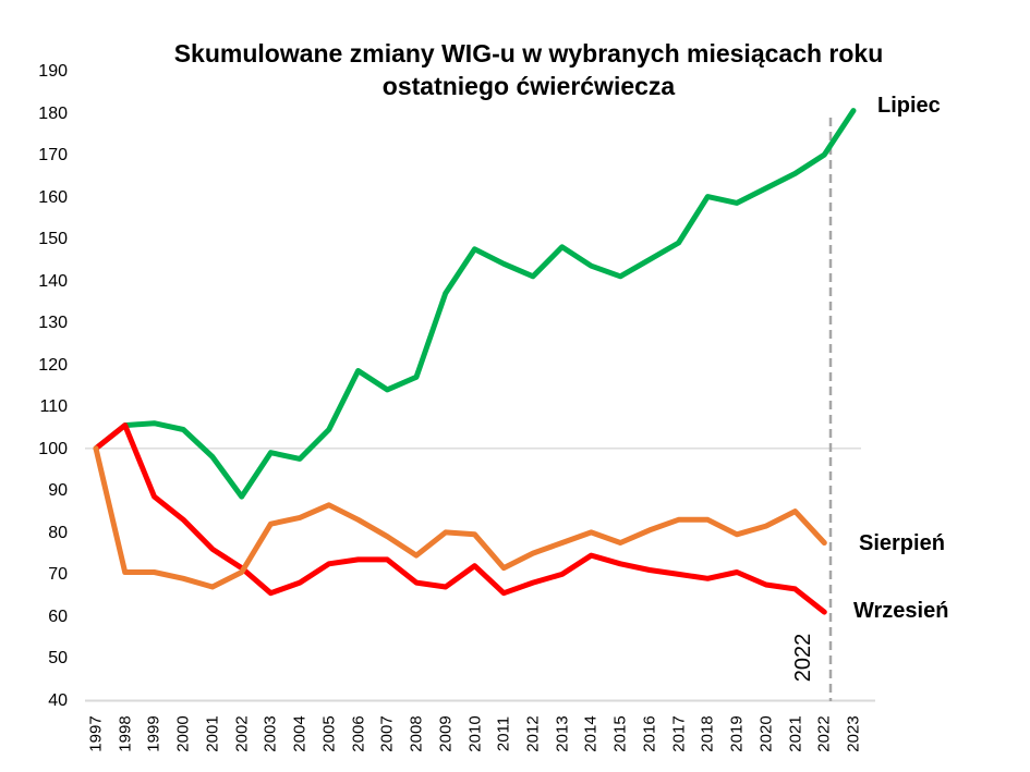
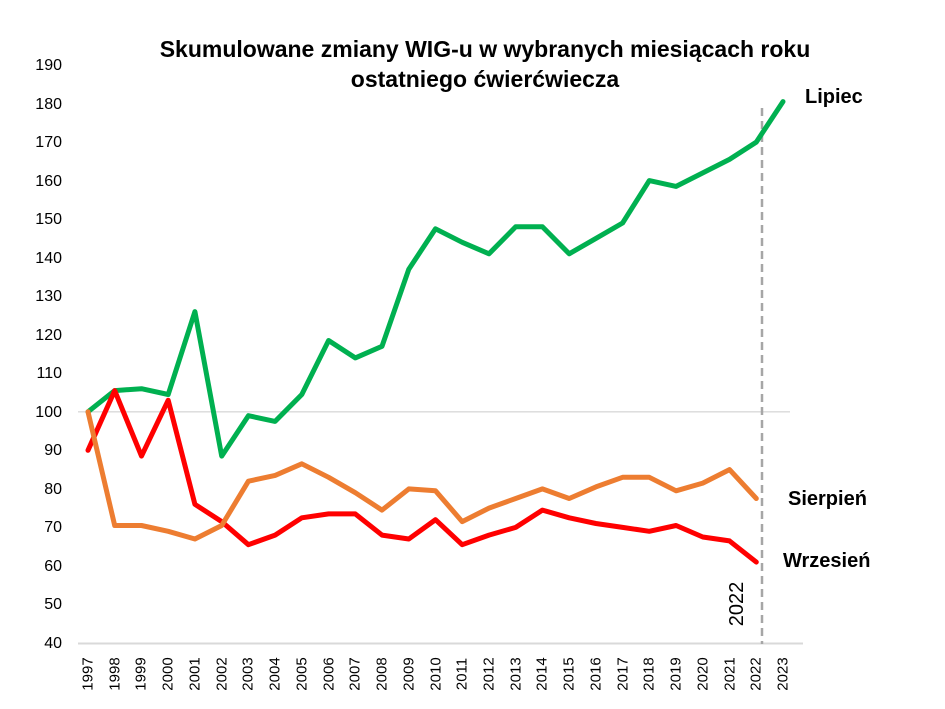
Wrzesień/1997: 100 -> 90
Wrzesień/2000: 83 -> 103
Lipiec/2001: 98 -> 126
Lipiec/2014: 144 -> 148
